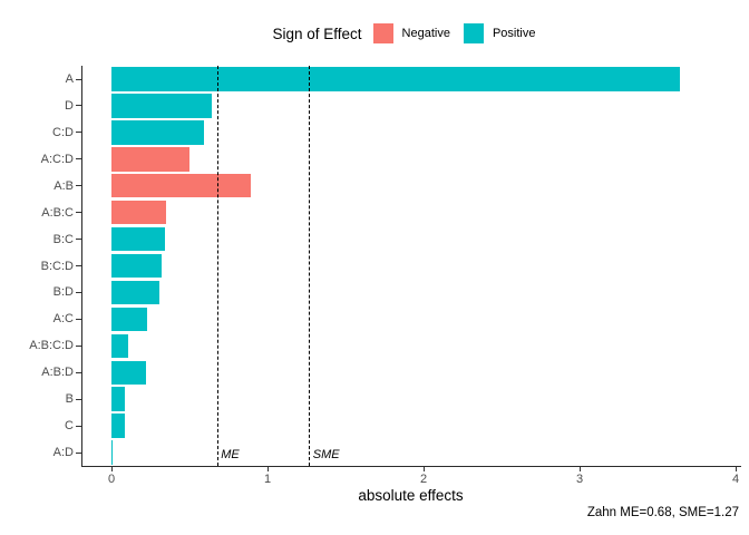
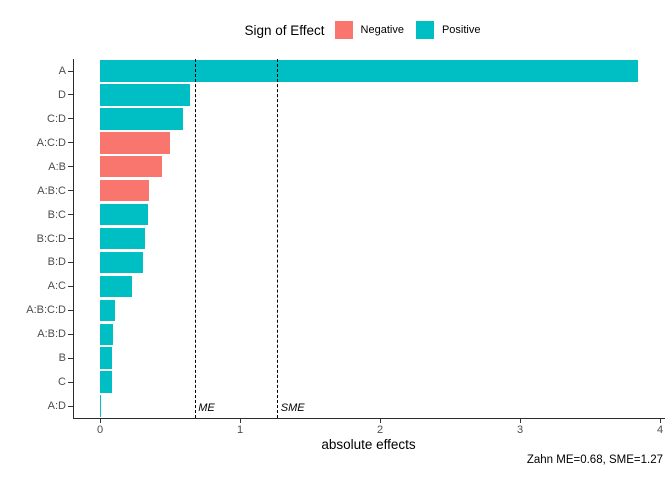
A: 3.64 -> 3.84
A:B: 0.89 -> 0.44
A:B:D: 0.22 -> 0.09
